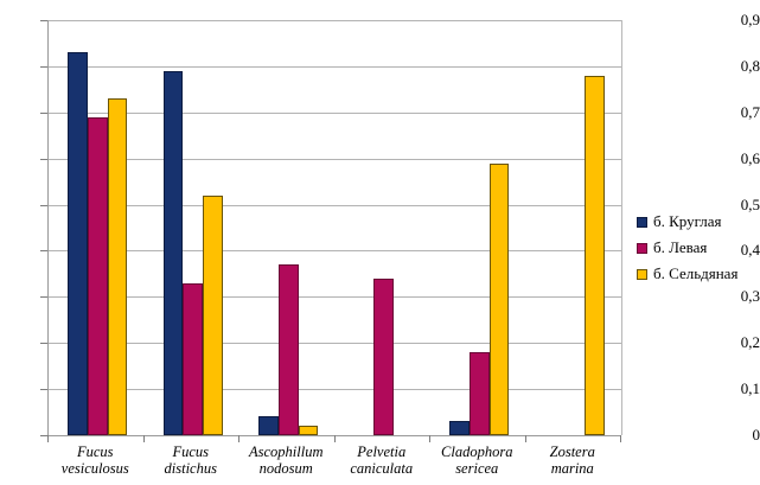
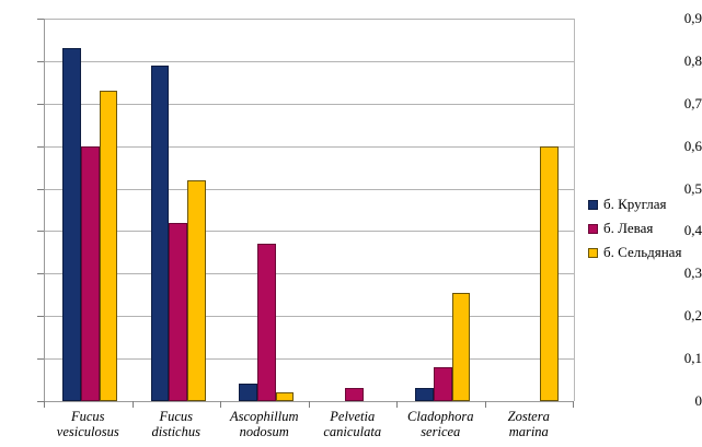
б. Левая/Fucus vesiculosus: 0,69 -> 0,60
б. Левая/Fucus distichus: 0,33 -> 0,42
б. Левая/Pelvetia caniculata: 0,34 -> 0,03
б. Левая/Cladophora sericea: 0,18 -> 0,08
б. Сельдяная/Cladophora sericea: 0,59 -> 0,26
б. Сельдяная/Zostera marina: 0,78 -> 0,60
